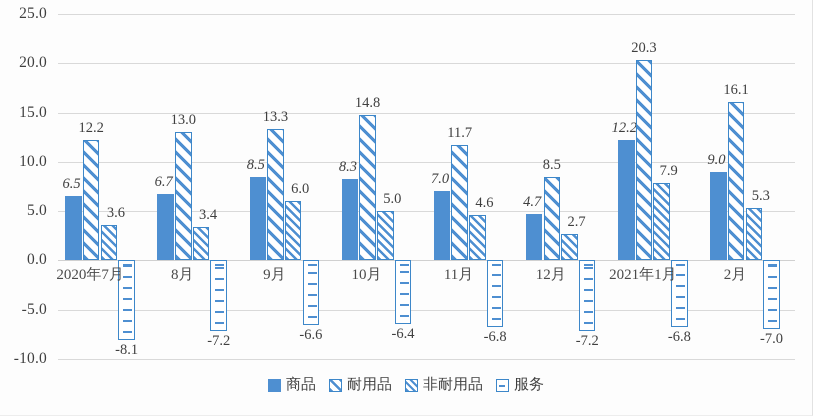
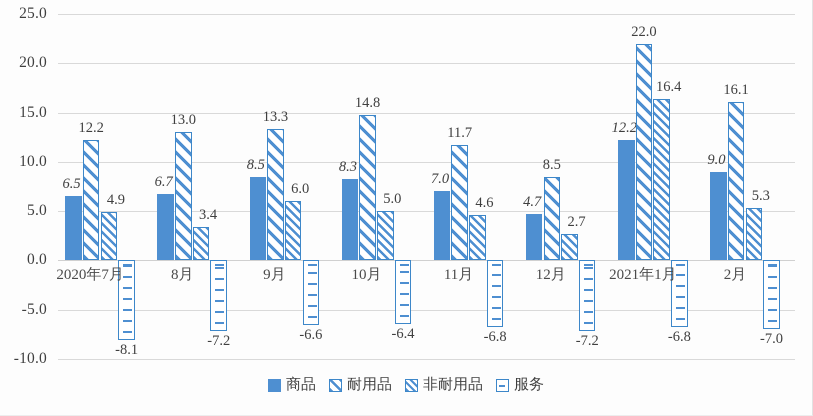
非耐用品/2020年7月: 3.6 -> 4.9
耐用品/2021年1月: 20.3 -> 22.0
非耐用品/2021年1月: 7.9 -> 16.4
